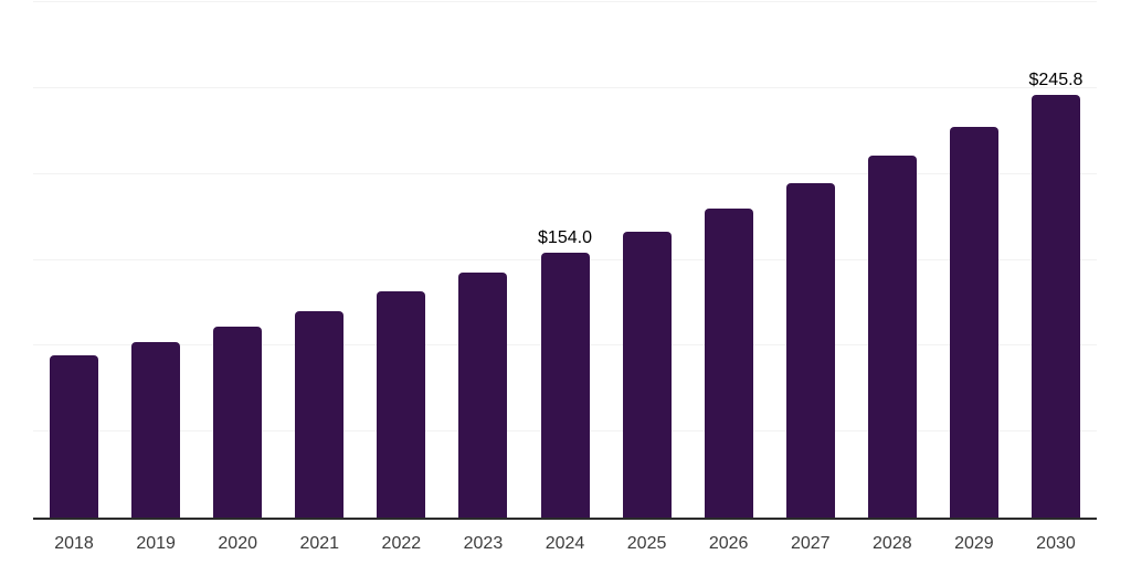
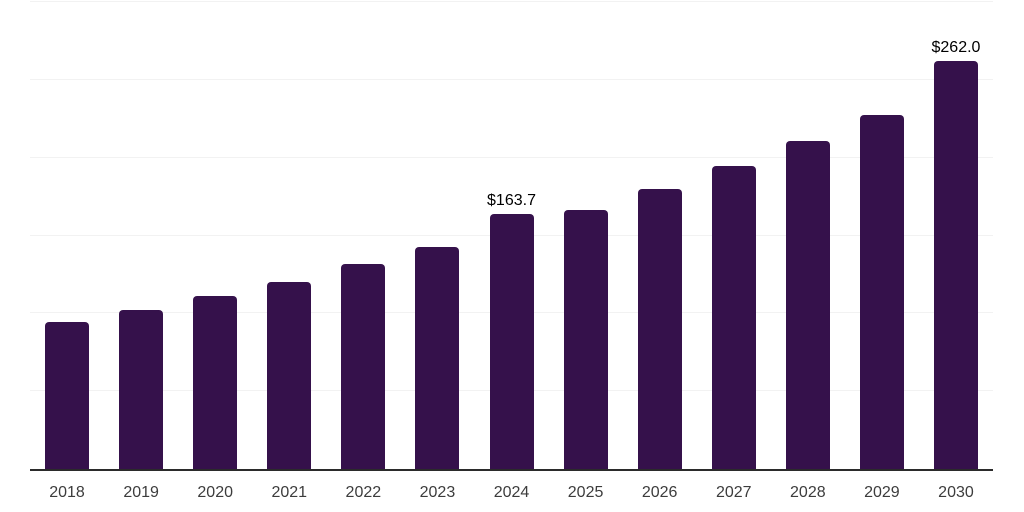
2024: $154.0 -> $163.7
2030: $245.8 -> $262.0
